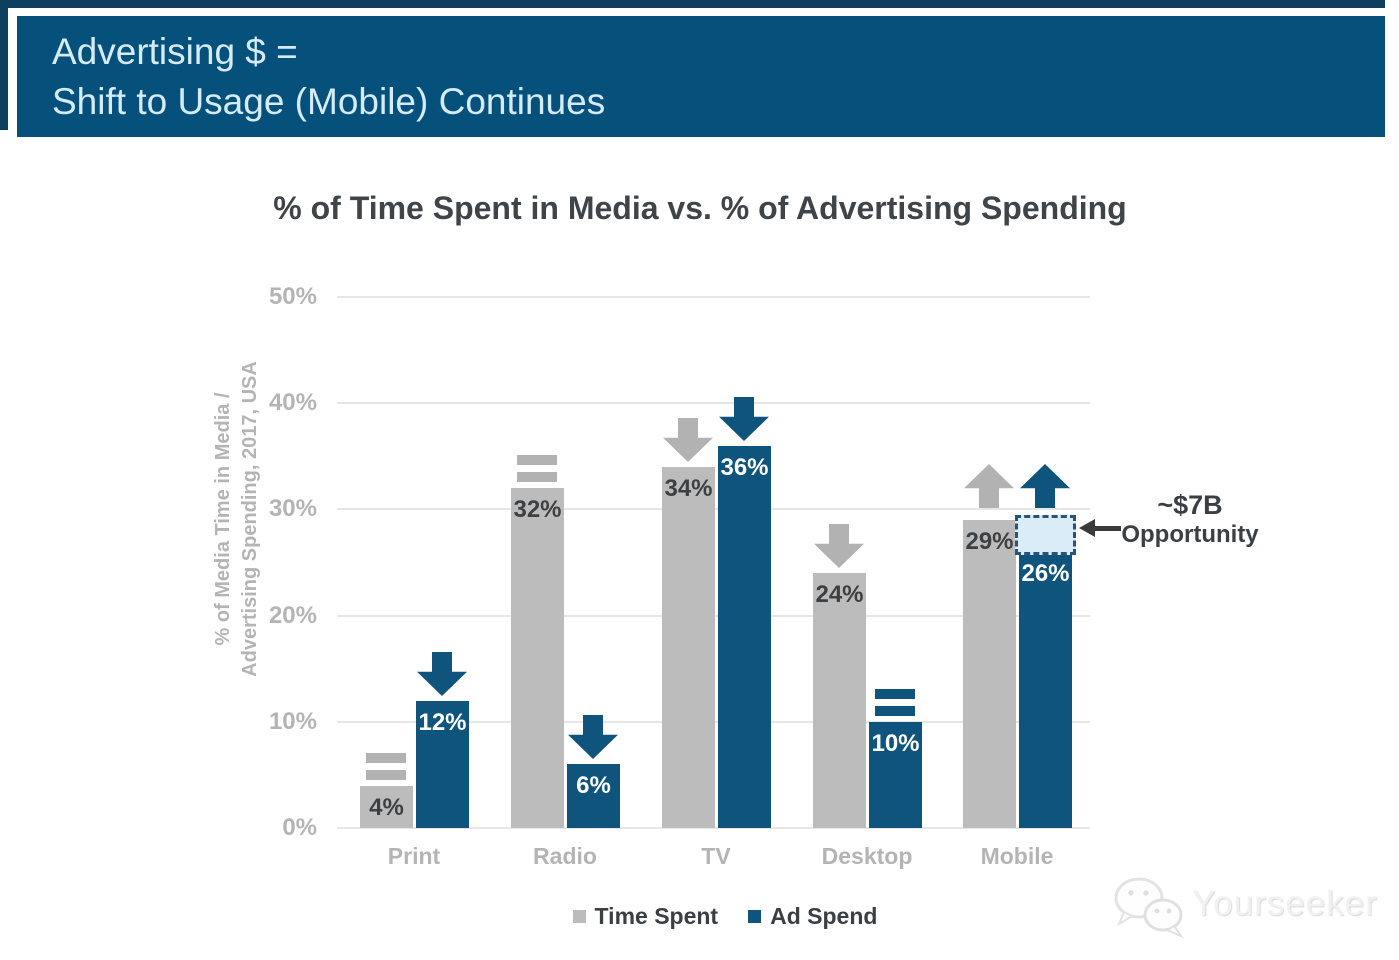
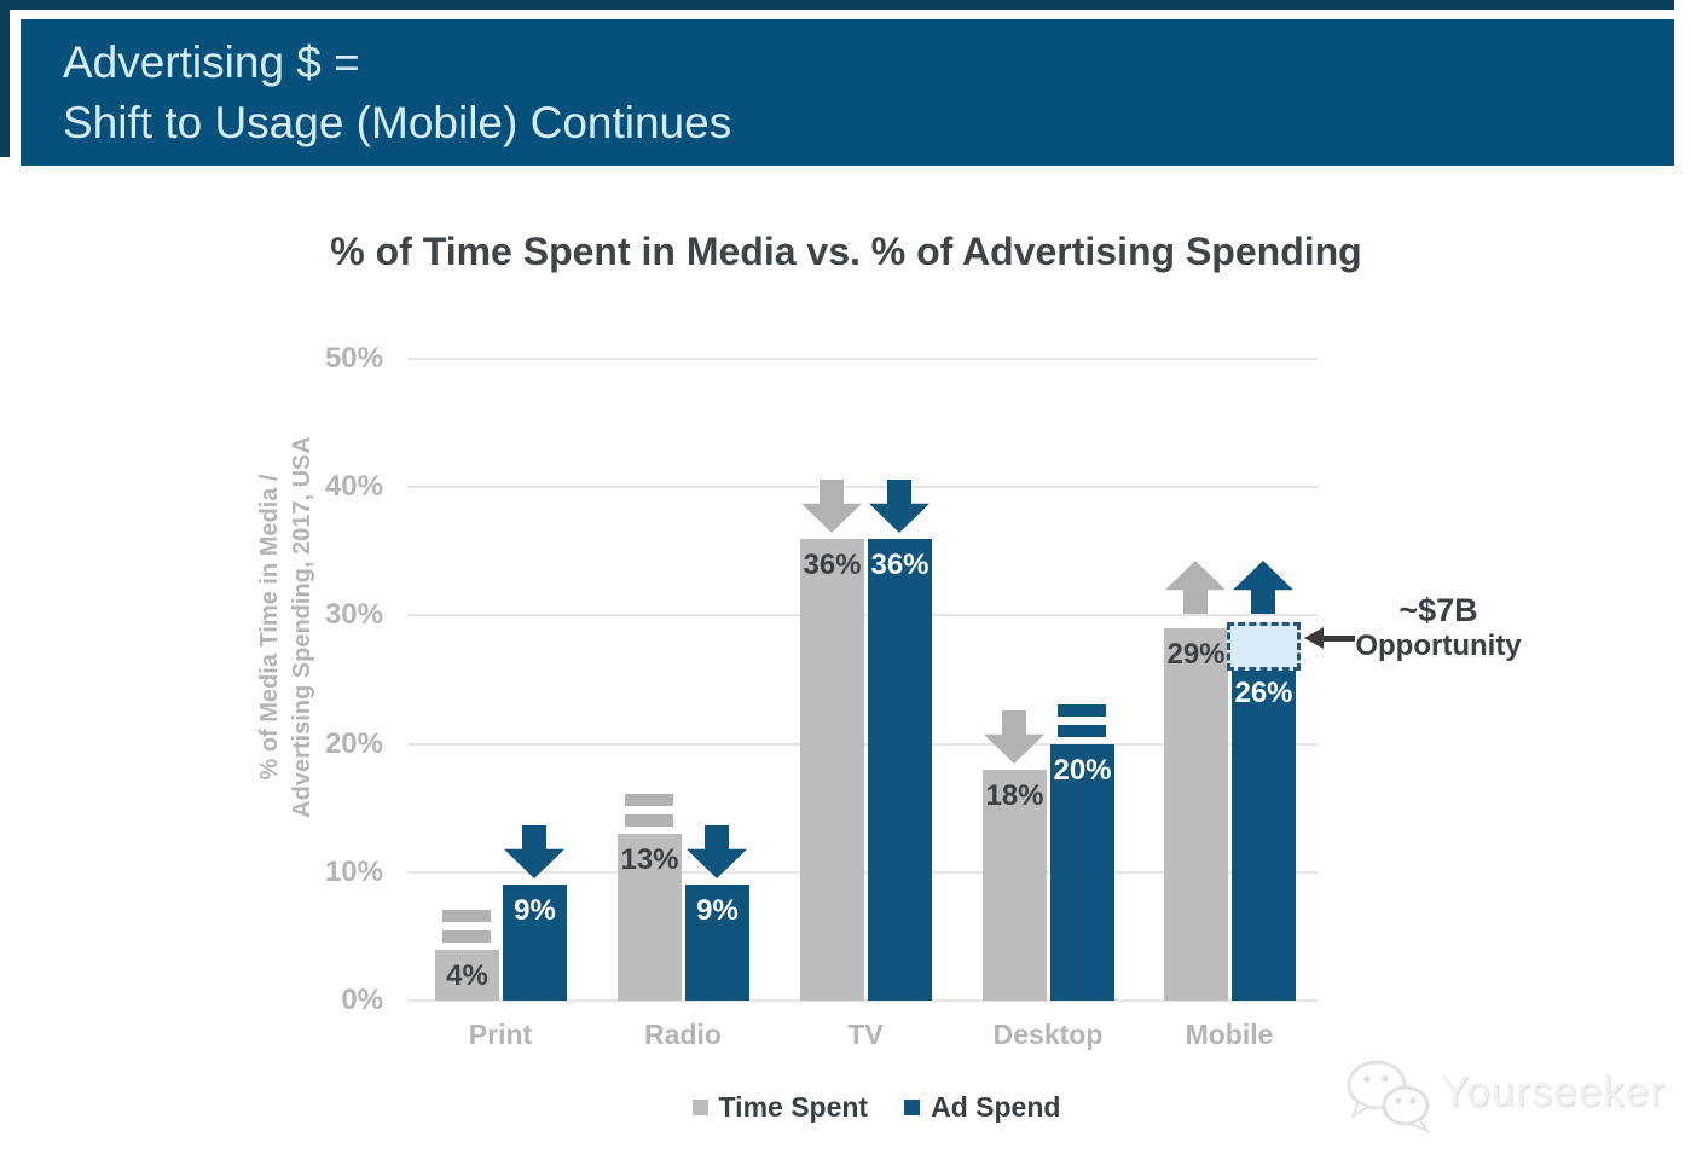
Ad Spend/Print: 12% -> 9%
Time Spent/Radio: 32% -> 13%
Ad Spend/Radio: 6% -> 9%
Time Spent/TV: 34% -> 36%
Time Spent/Desktop: 24% -> 18%
Ad Spend/Desktop: 10% -> 20%
